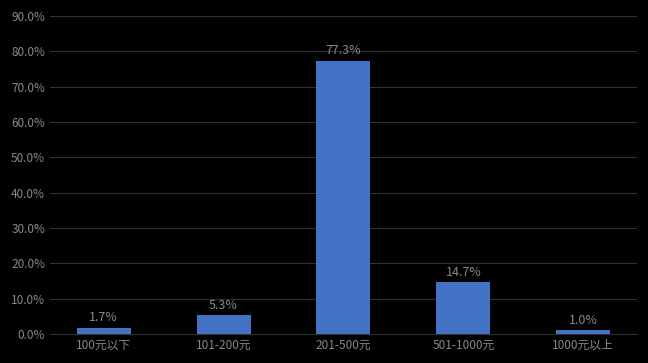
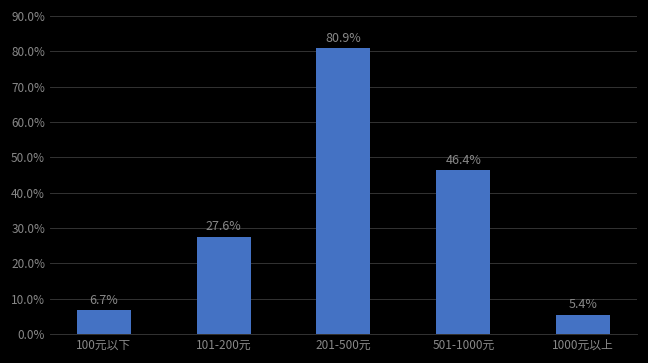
100元以下: 1.7% -> 6.7%
101-200元: 5.3% -> 27.6%
201-500元: 77.3% -> 80.9%
501-1000元: 14.7% -> 46.4%
1000元以上: 1.0% -> 5.4%
